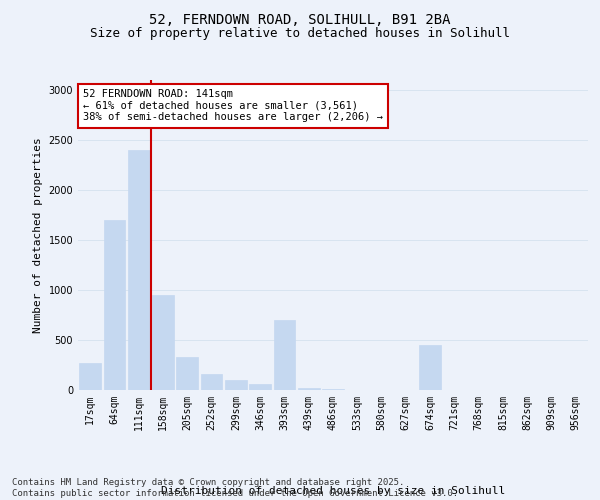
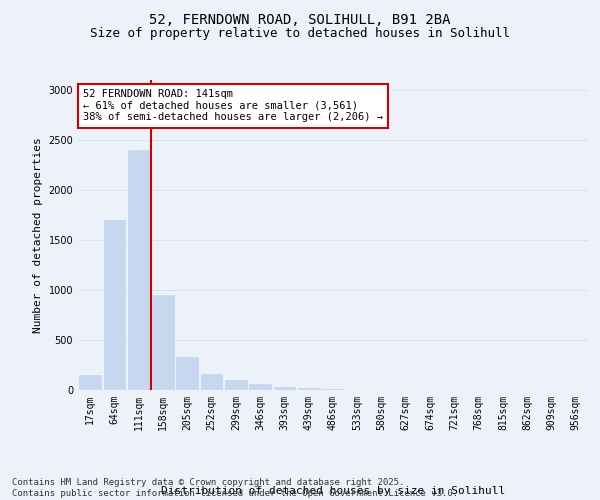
17sqm: 270 -> 150
393sqm: 700 -> 30
674sqm: 450 -> 0
